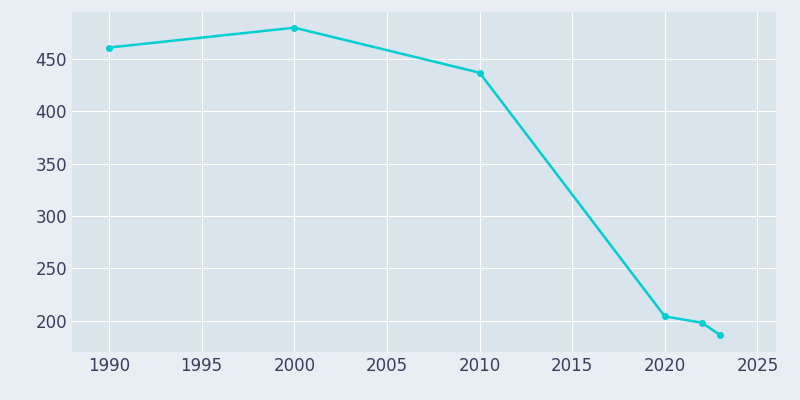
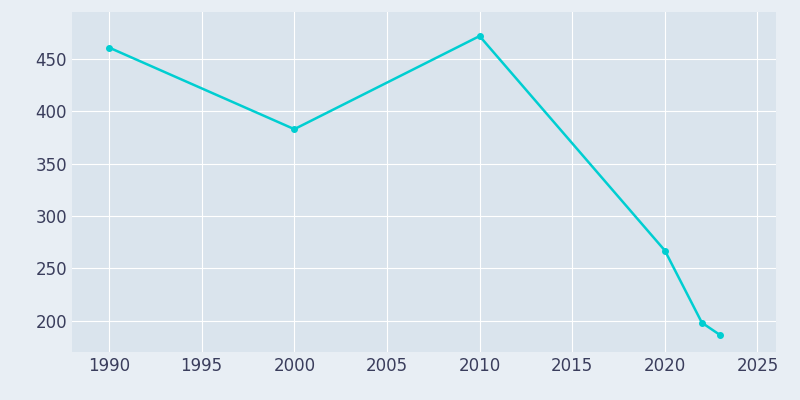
2000: 480 -> 383
2010: 437 -> 472
2020: 204 -> 267
